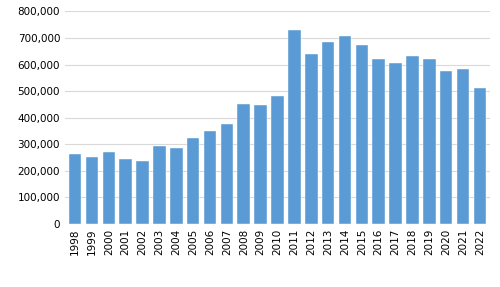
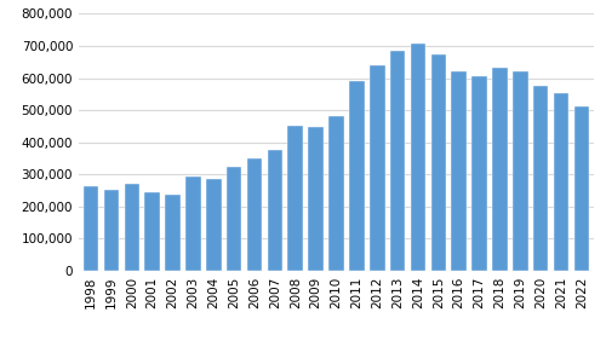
2011: 730,000 -> 590,000
2021: 585,000 -> 552,000
